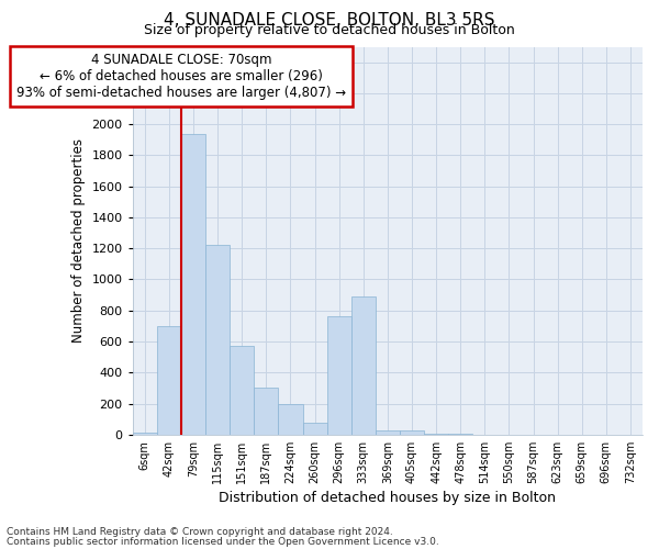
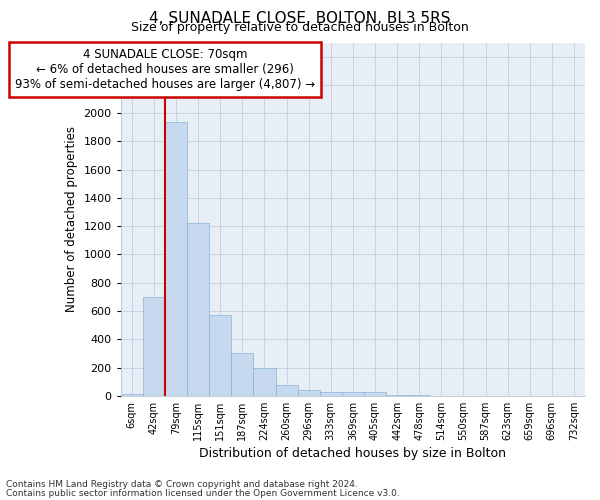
296sqm: 760 -> 40
333sqm: 890 -> 30
